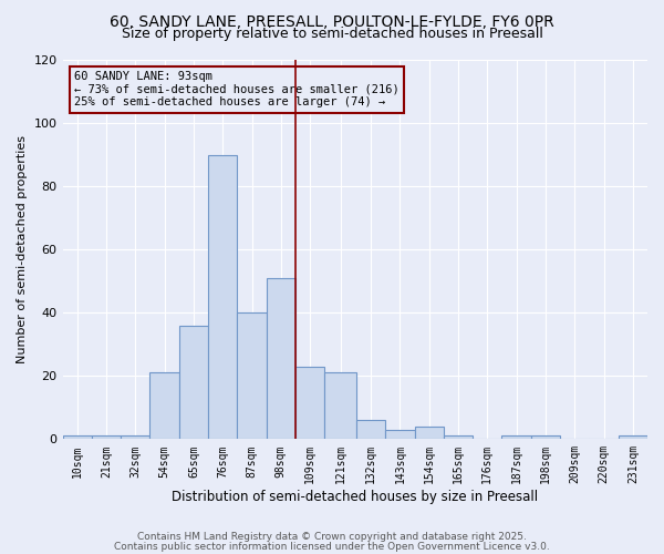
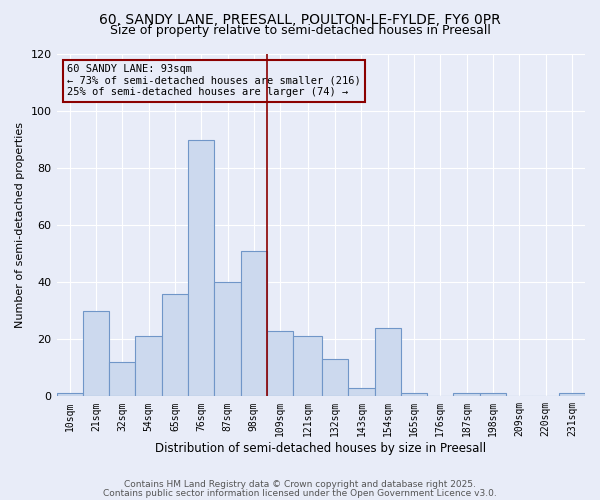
21sqm: 1 -> 30
32sqm: 1 -> 12
132sqm: 6 -> 13
154sqm: 4 -> 24
